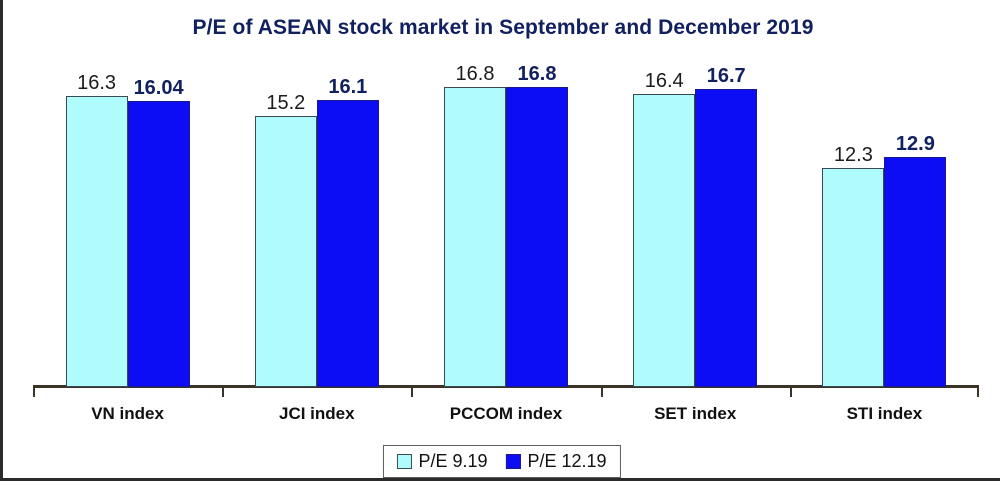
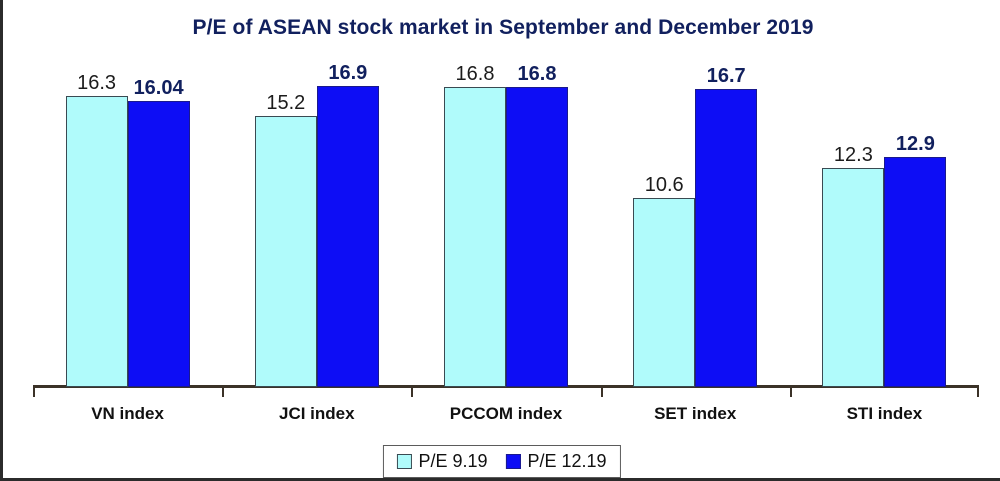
P/E 12.19/JCI index: 16.1 -> 16.9
P/E 9.19/SET index: 16.4 -> 10.6
